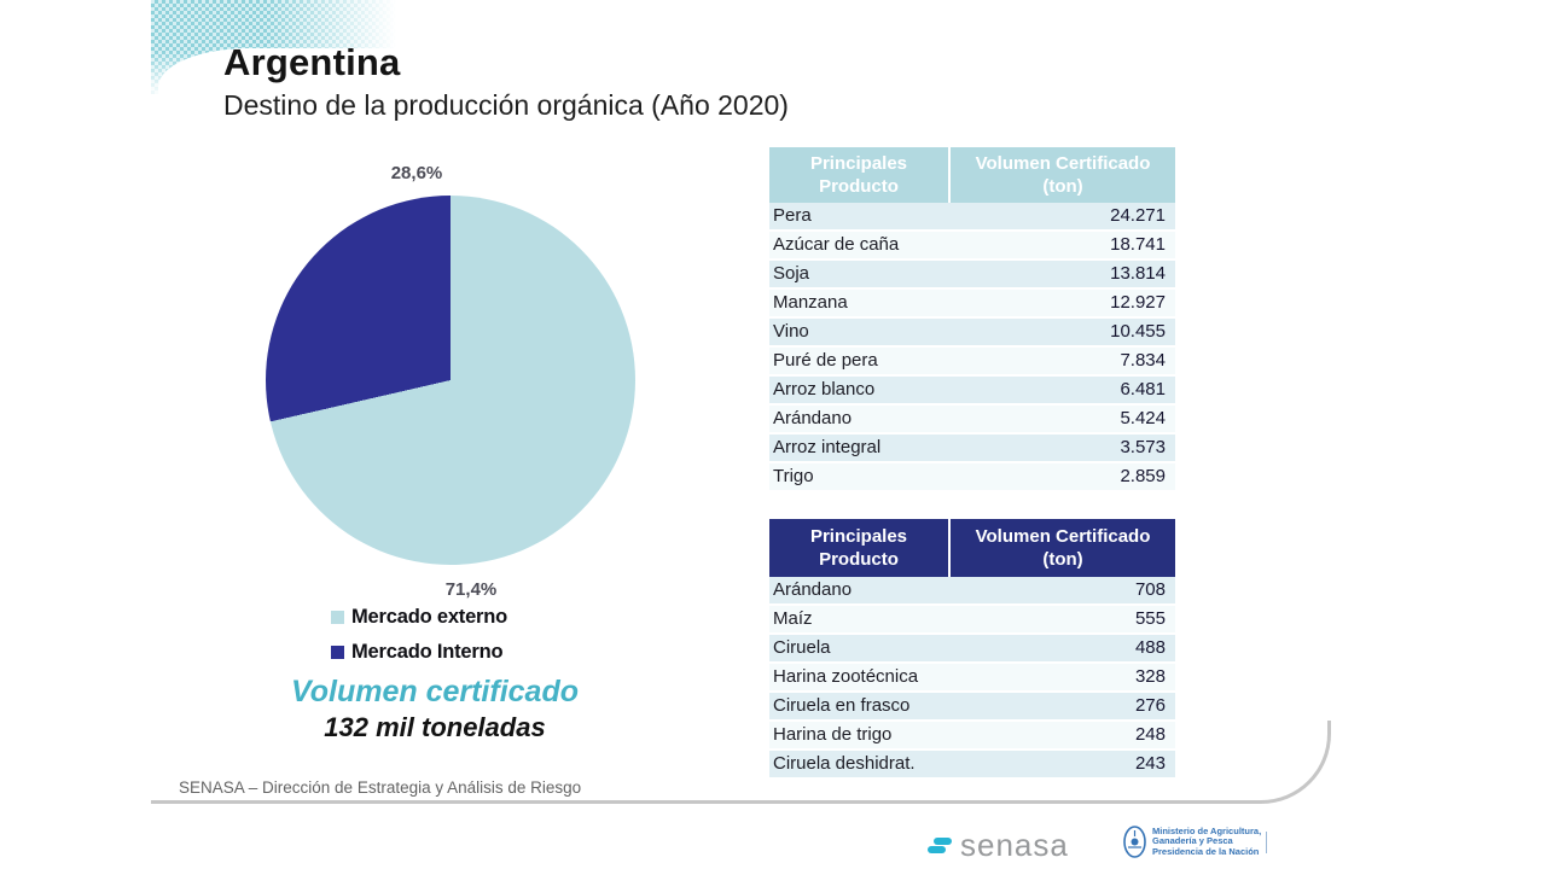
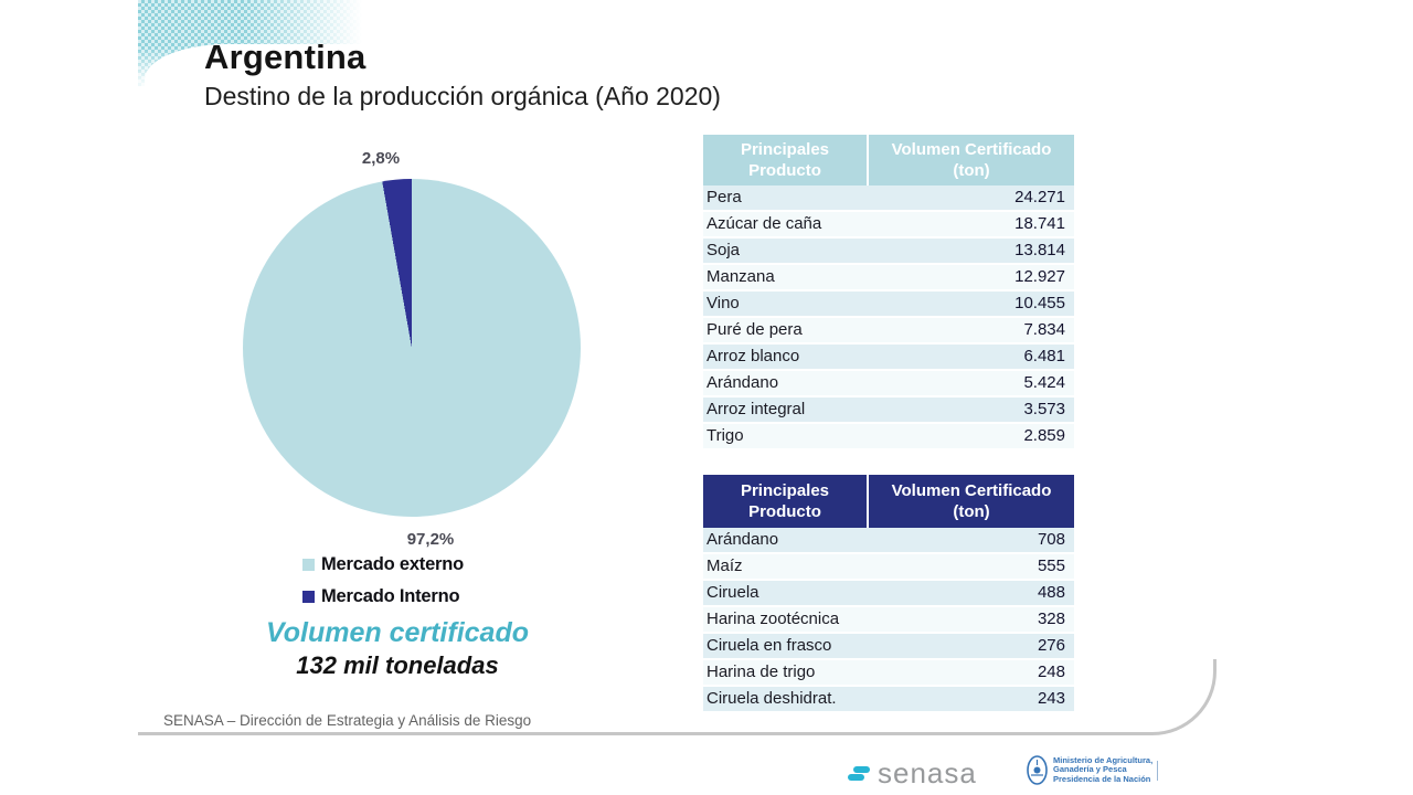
Mercado externo: 71,4% -> 97,2%
Mercado Interno: 28,6% -> 2,8%
